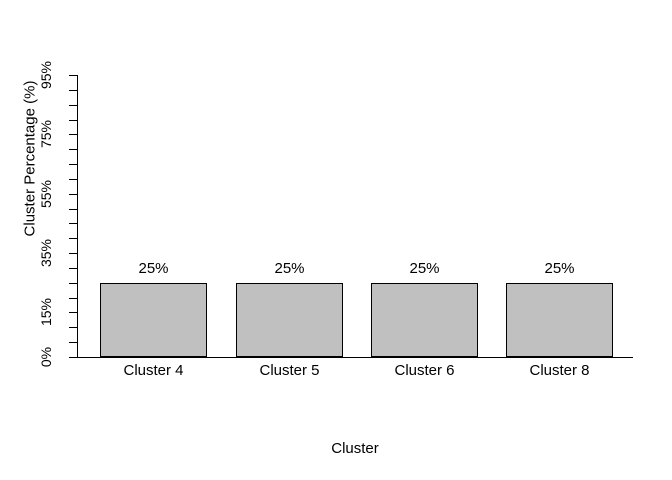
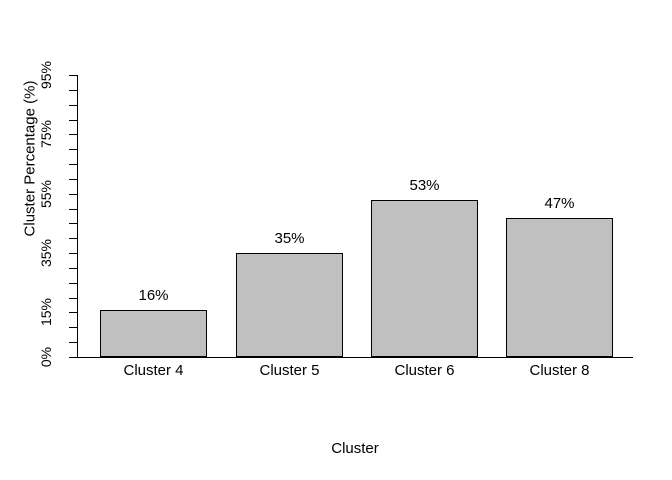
Cluster 4: 25% -> 16%
Cluster 5: 25% -> 35%
Cluster 6: 25% -> 53%
Cluster 8: 25% -> 47%
